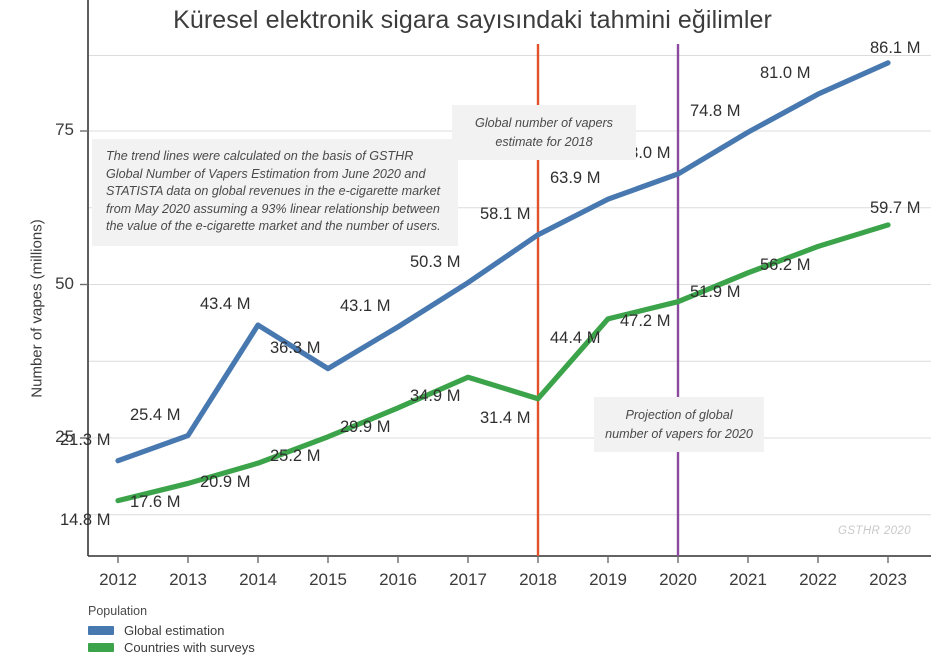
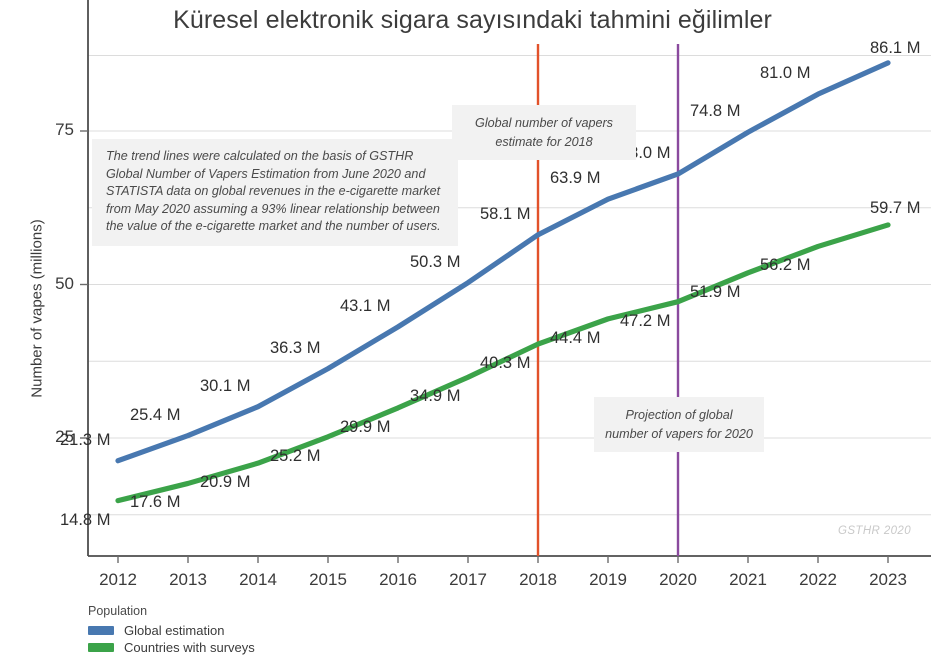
Global estimation/2014: 43.4 -> 30.1
Countries with surveys/2018: 31.4 -> 40.3
